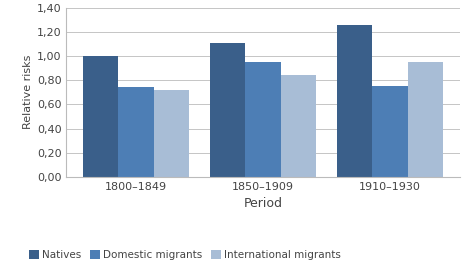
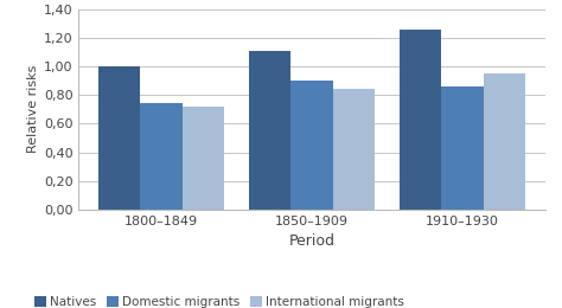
Domestic migrants/1850–1909: 0,95 -> 0,90
Domestic migrants/1910–1930: 0,75 -> 0,86
